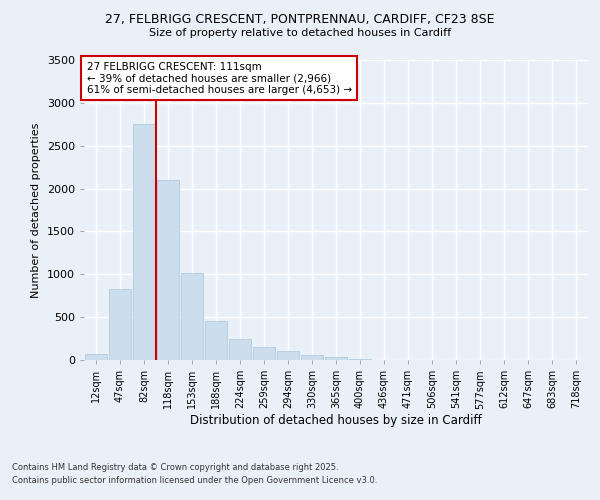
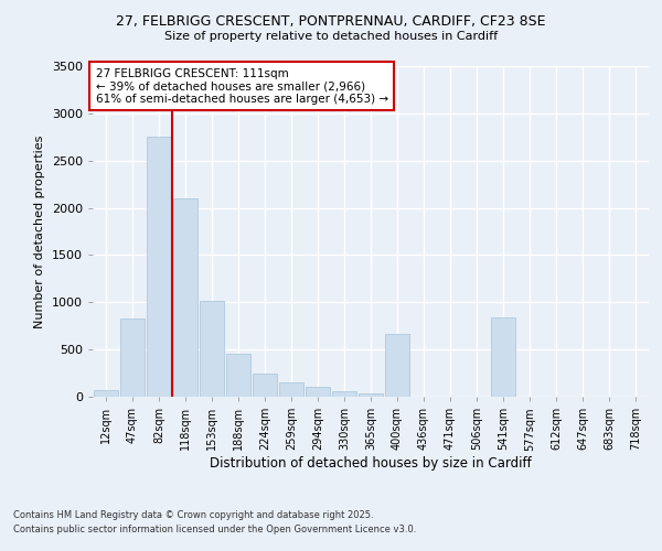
400sqm: 10 -> 660
541sqm: 0 -> 840
